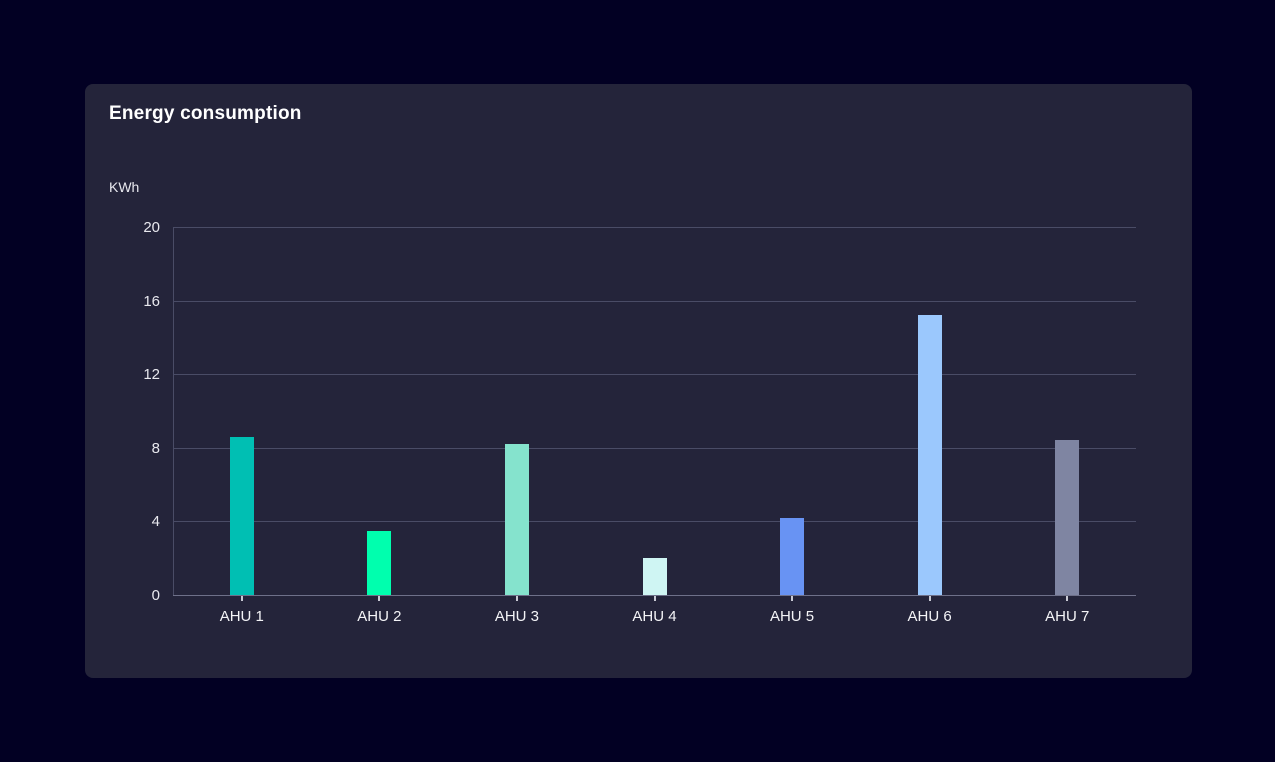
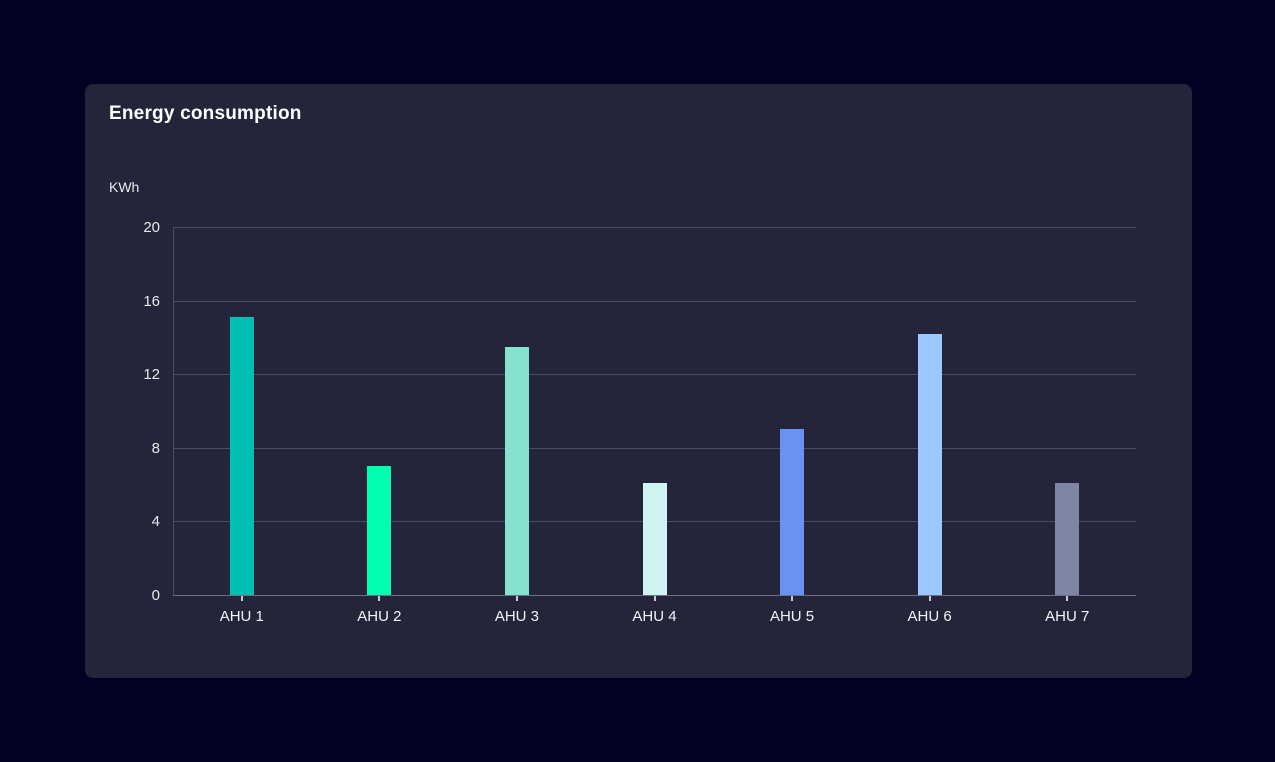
AHU 1: 8.6 -> 15.1
AHU 2: 3.5 -> 7.0
AHU 3: 8.2 -> 13.5
AHU 4: 2.0 -> 6.1
AHU 5: 4.2 -> 9.0
AHU 6: 15.2 -> 14.2
AHU 7: 8.4 -> 6.1
